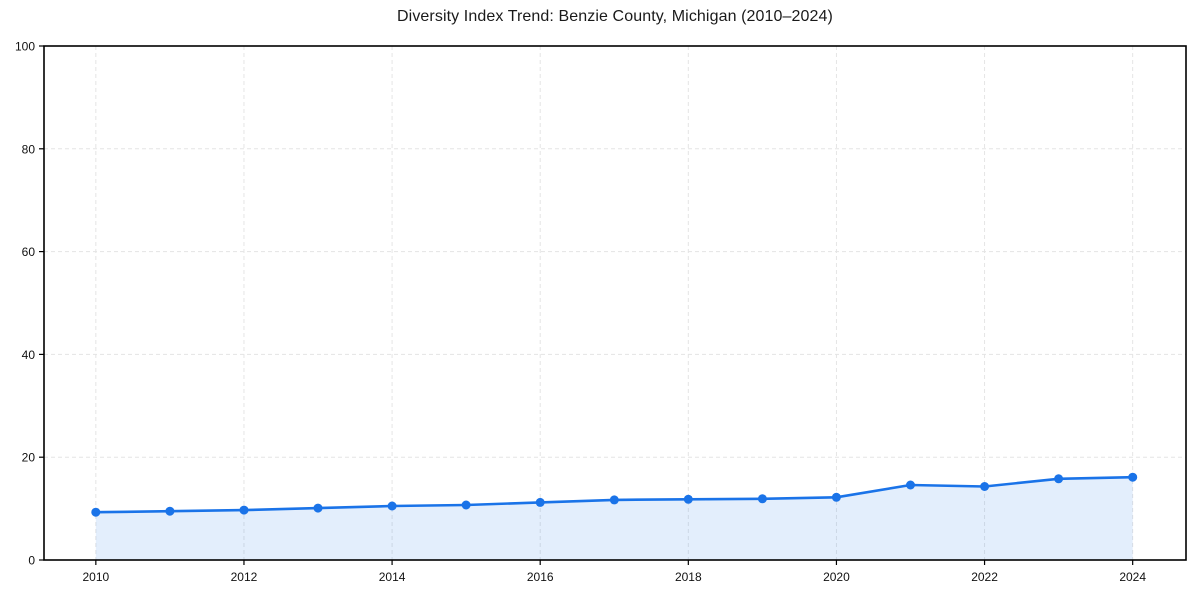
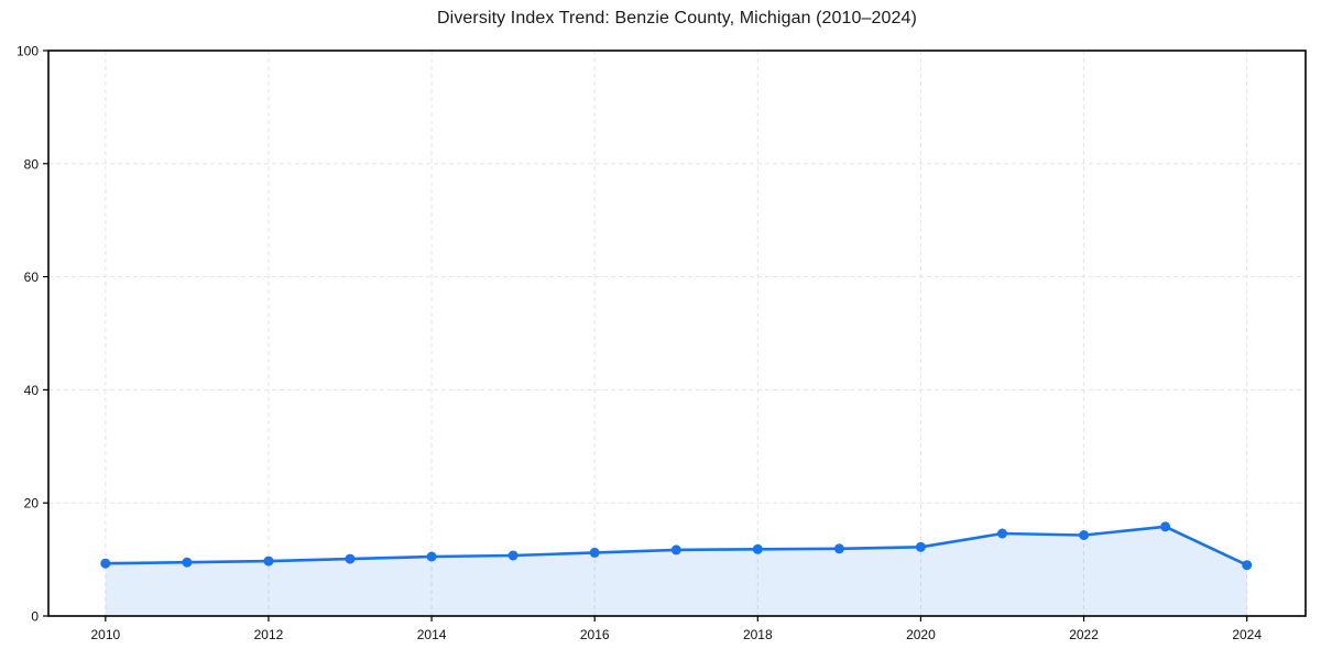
2024: 16 -> 9
